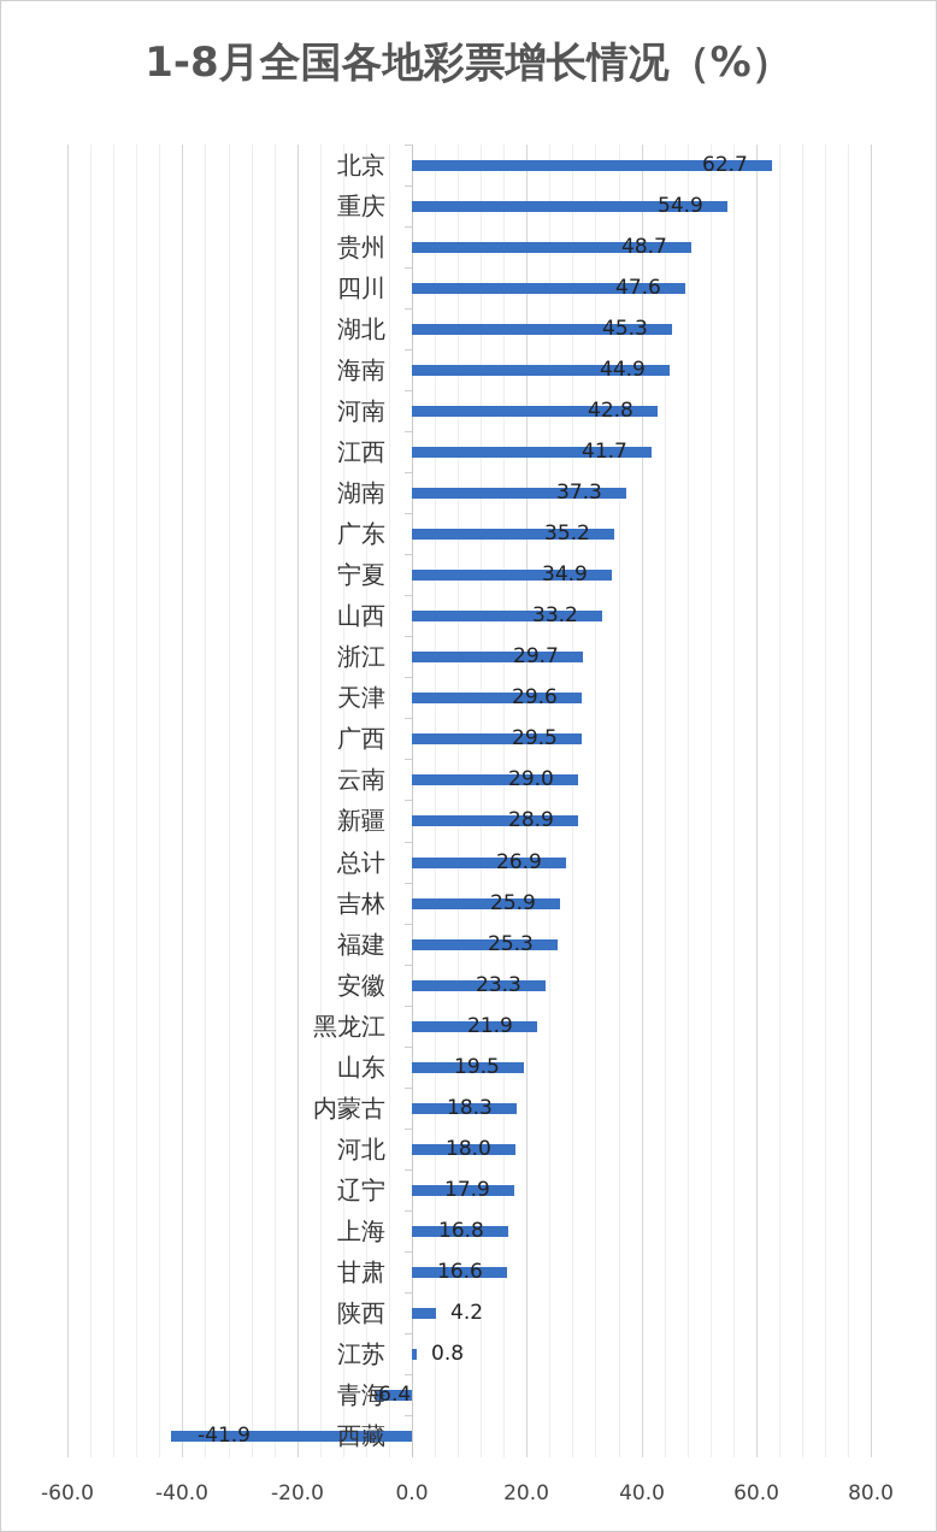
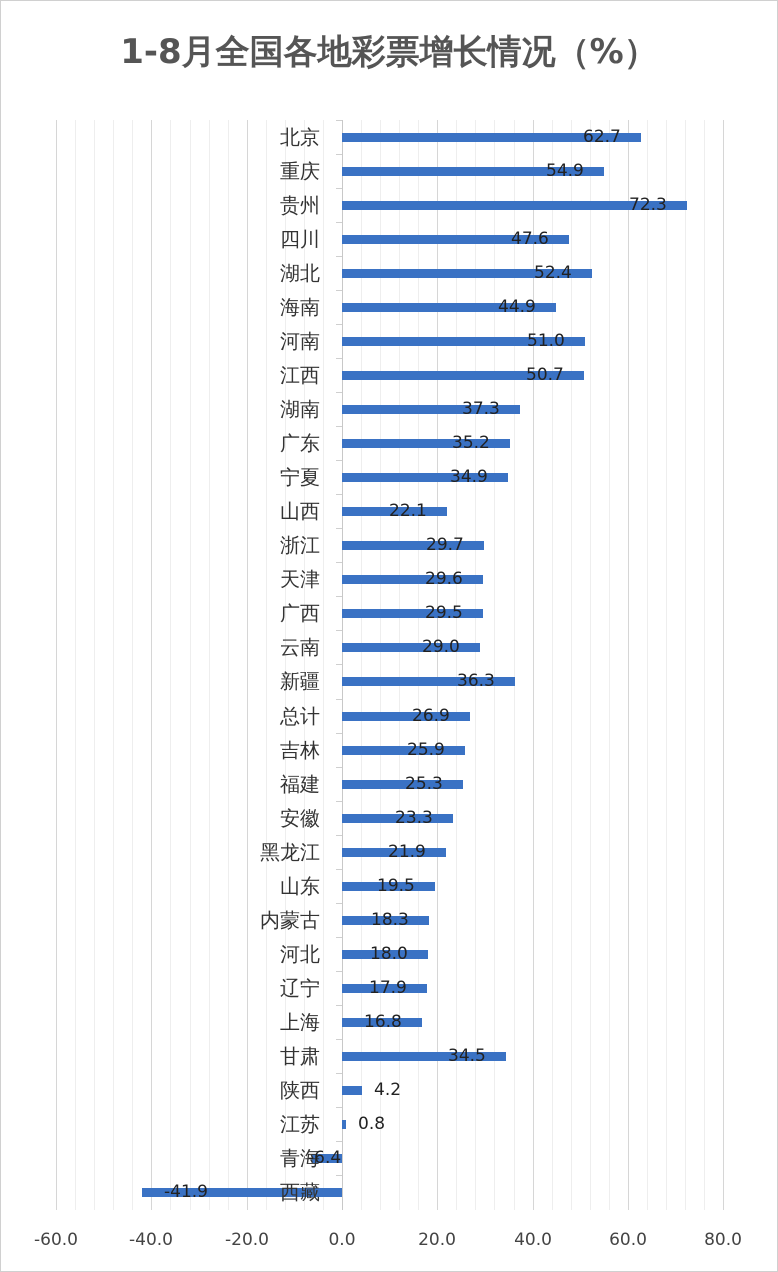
贵州: 48.7 -> 72.3
湖北: 45.3 -> 52.4
河南: 42.8 -> 51.0
江西: 41.7 -> 50.7
山西: 33.2 -> 22.1
新疆: 28.9 -> 36.3
甘肃: 16.6 -> 34.5
